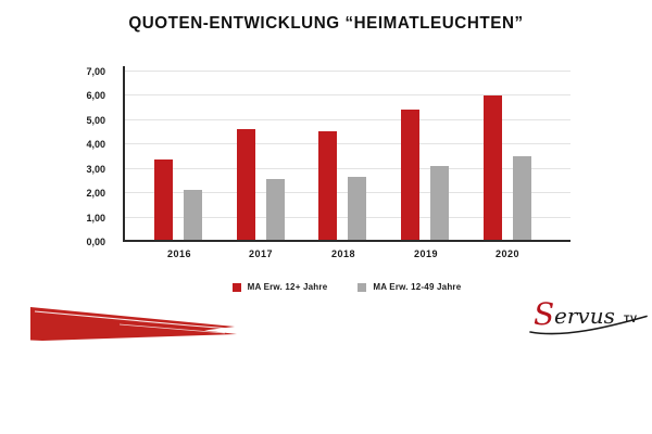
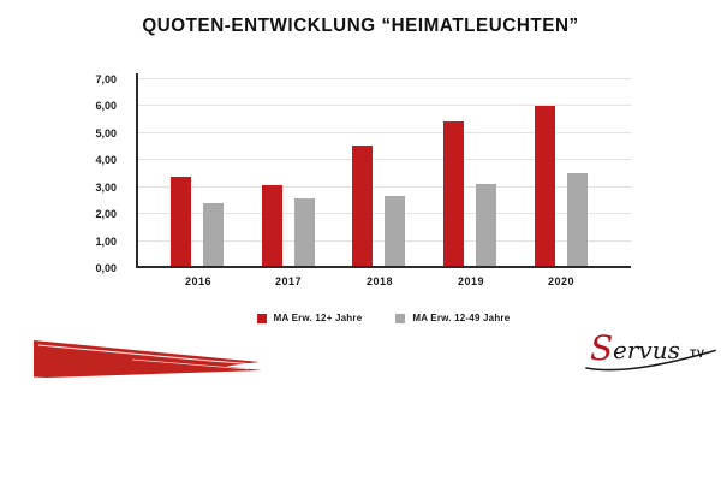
MA Erw. 12-49 Jahre/2016: 2,0 -> 2,3
MA Erw. 12+ Jahre/2017: 4,5 -> 3,0
